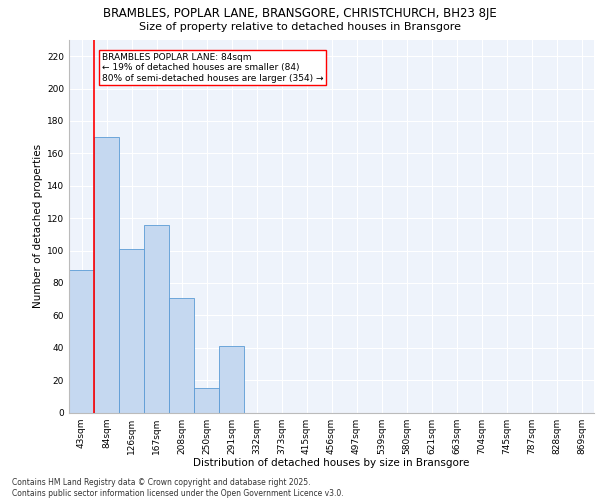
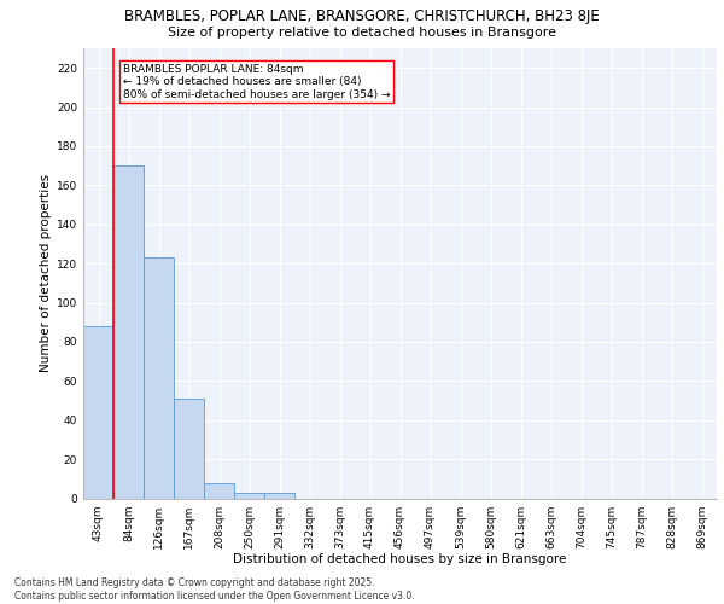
126sqm: 101 -> 123
167sqm: 116 -> 51
208sqm: 71 -> 8
250sqm: 15 -> 3
291sqm: 41 -> 3
